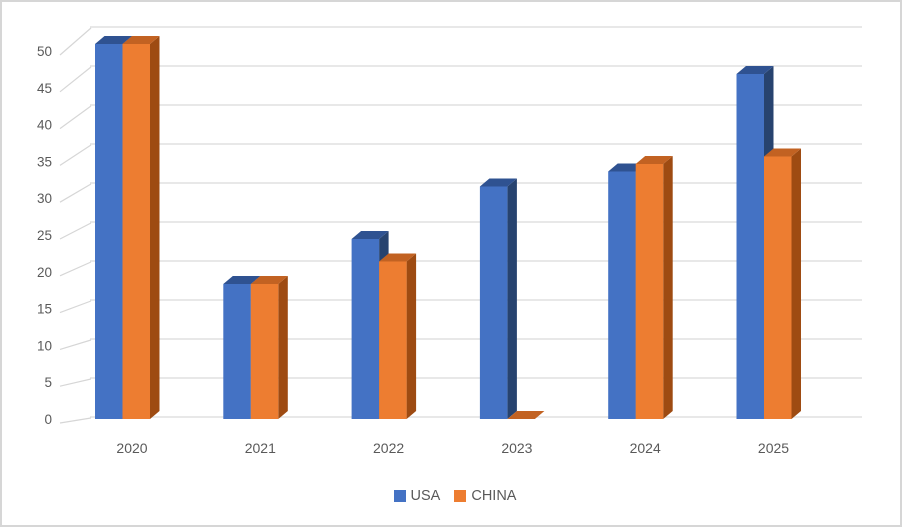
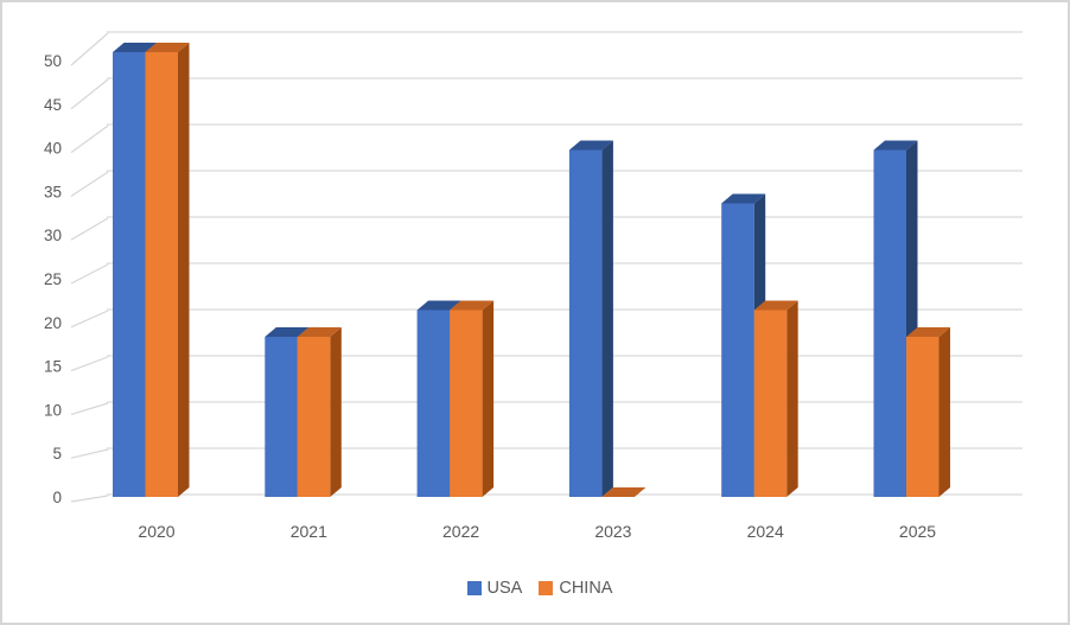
USA/2022: 24 -> 21
USA/2023: 31 -> 39
CHINA/2024: 34 -> 21
USA/2025: 46 -> 39
CHINA/2025: 35 -> 18
